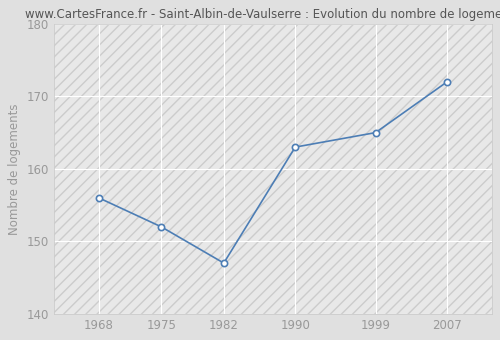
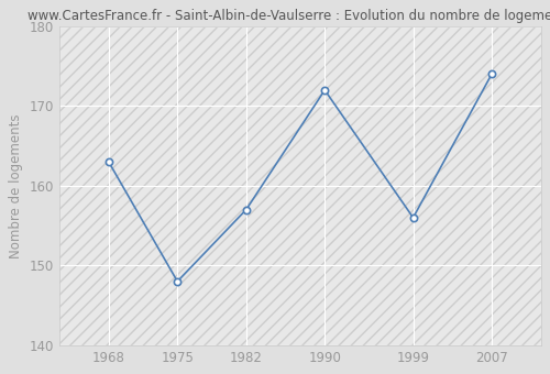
1968: 156 -> 163
1975: 152 -> 148
1982: 147 -> 157
1990: 163 -> 172
1999: 165 -> 156
2007: 172 -> 174
